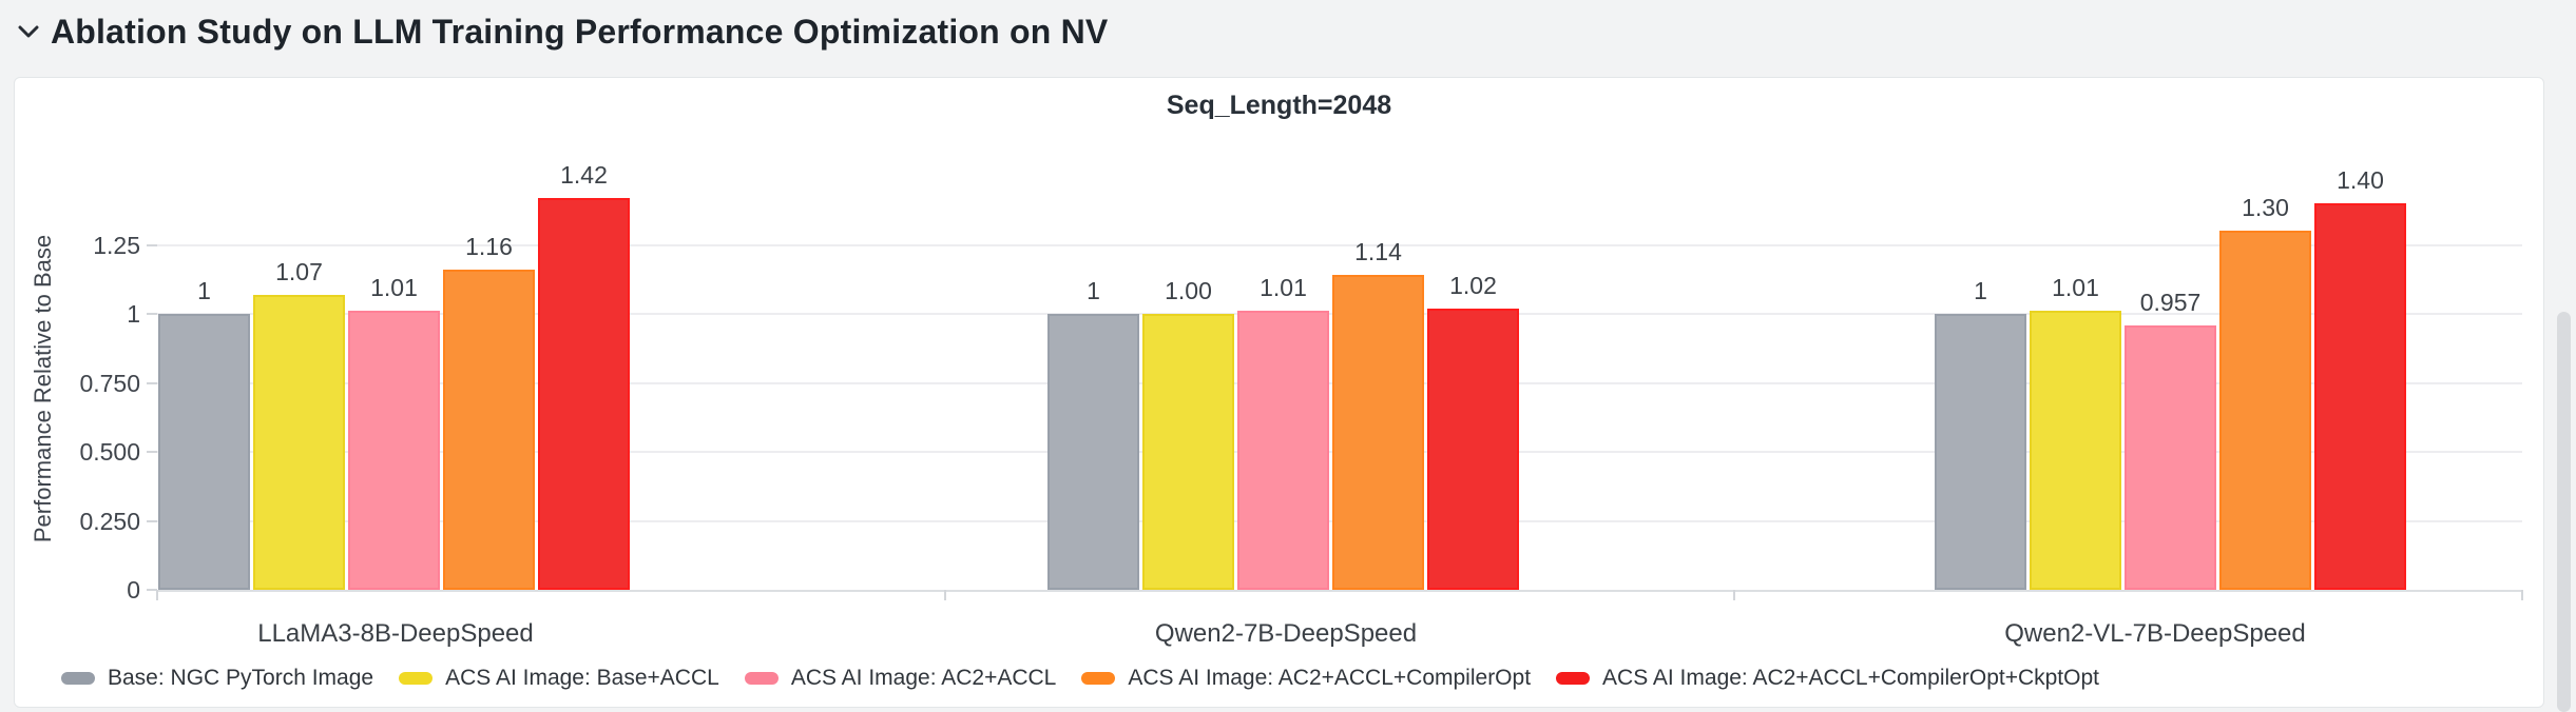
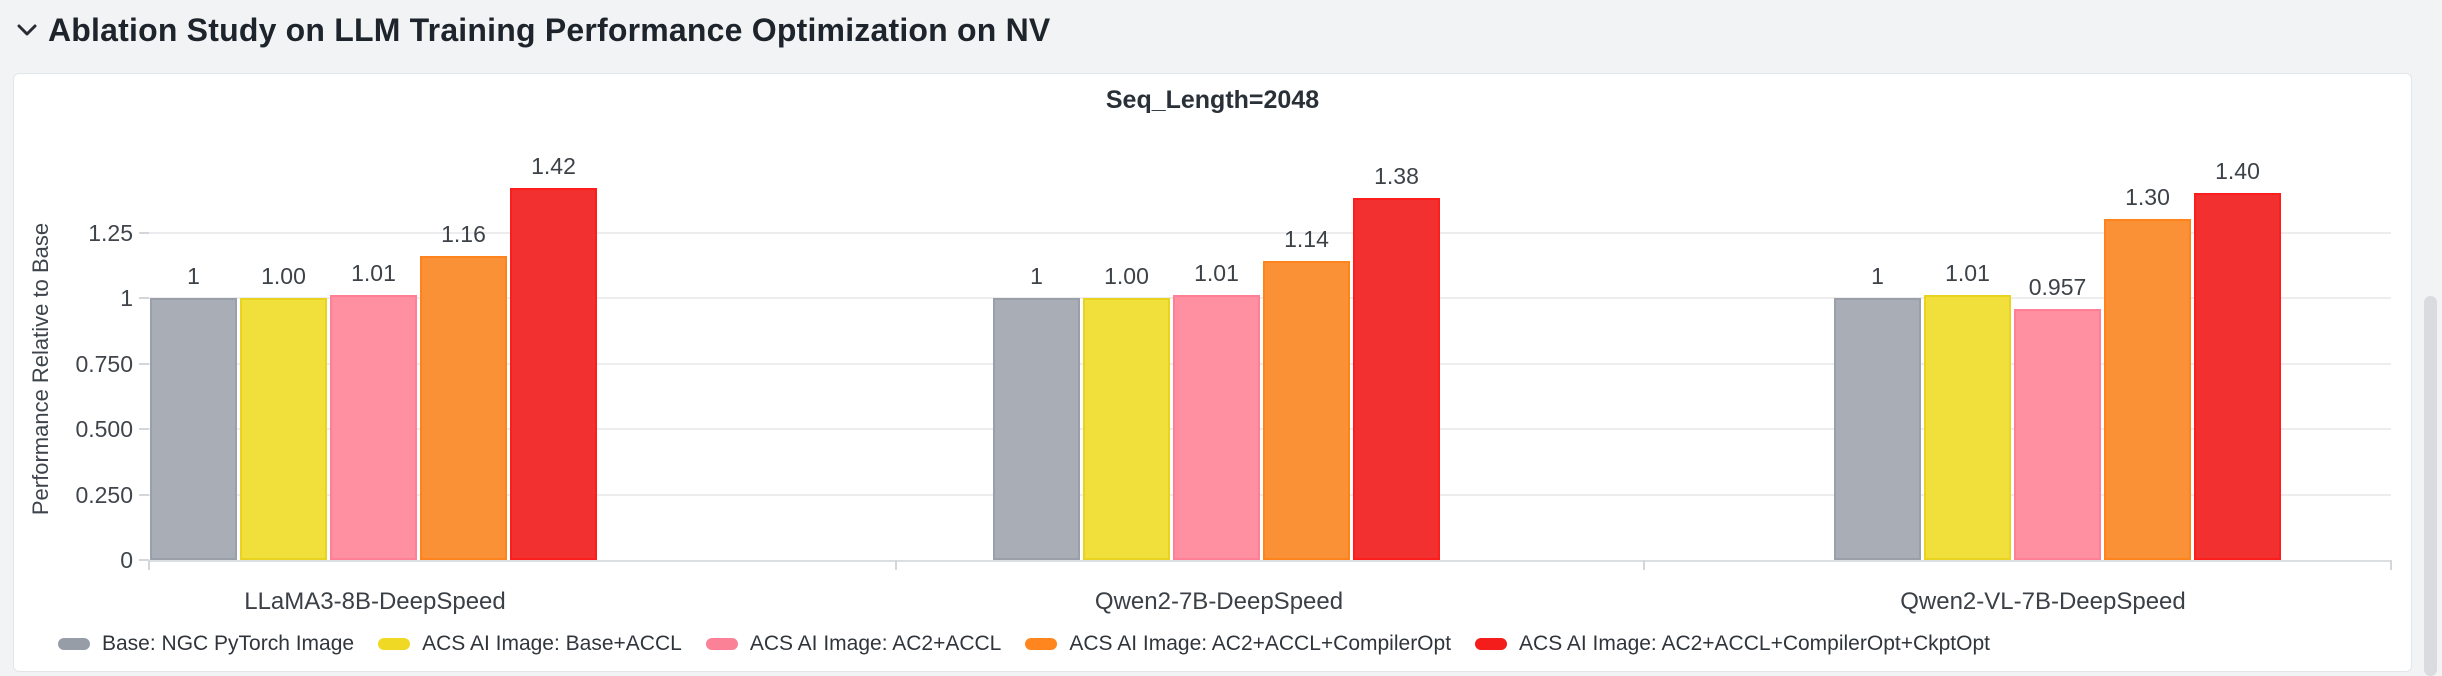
ACS AI Image: Base+ACCL/LLaMA3-8B-DeepSpeed: 1.07 -> 1.00
ACS AI Image: AC2+ACCL+CompilerOpt+CkptOpt/Qwen2-7B-DeepSpeed: 1.02 -> 1.38
